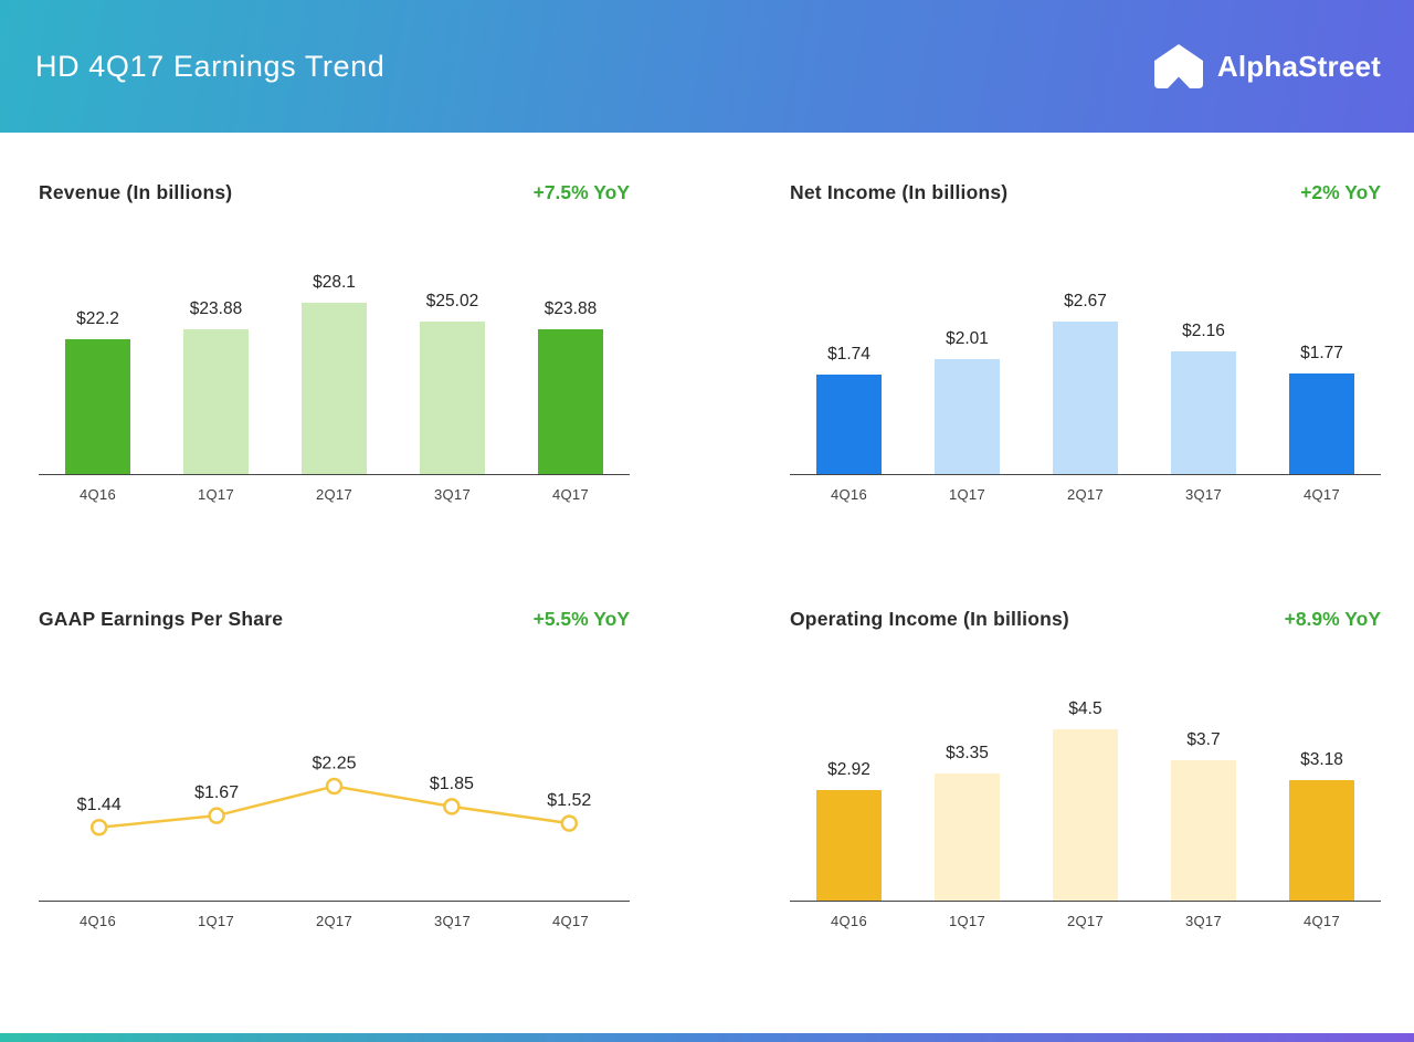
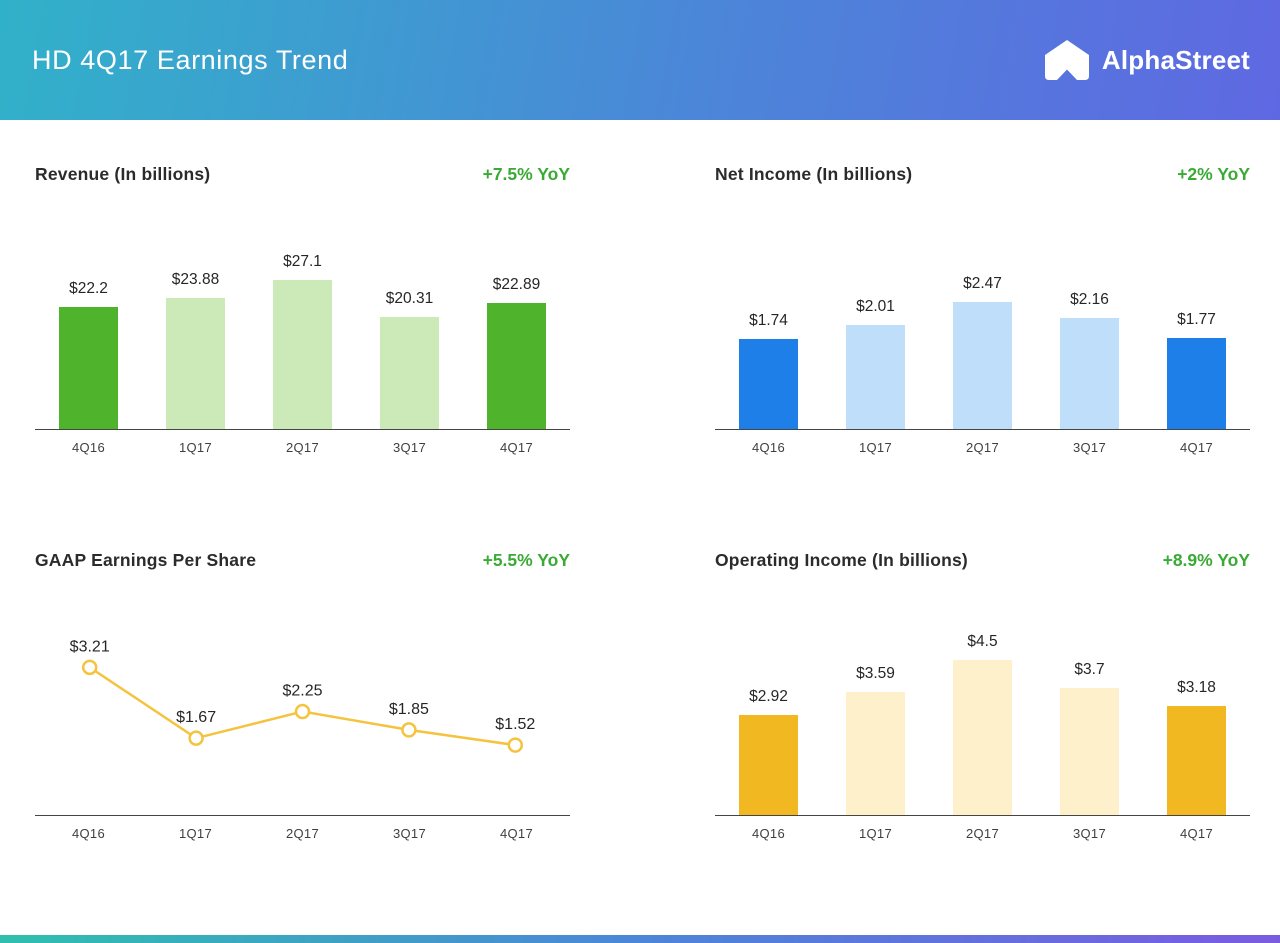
Revenue (In billions)/2Q17: $28.1 -> $27.1
Revenue (In billions)/3Q17: $25.02 -> $20.31
Revenue (In billions)/4Q17: $23.88 -> $22.89
Net Income (In billions)/2Q17: $2.67 -> $2.47
GAAP Earnings Per Share/4Q16: $1.44 -> $3.21
Operating Income (In billions)/1Q17: $3.35 -> $3.59
